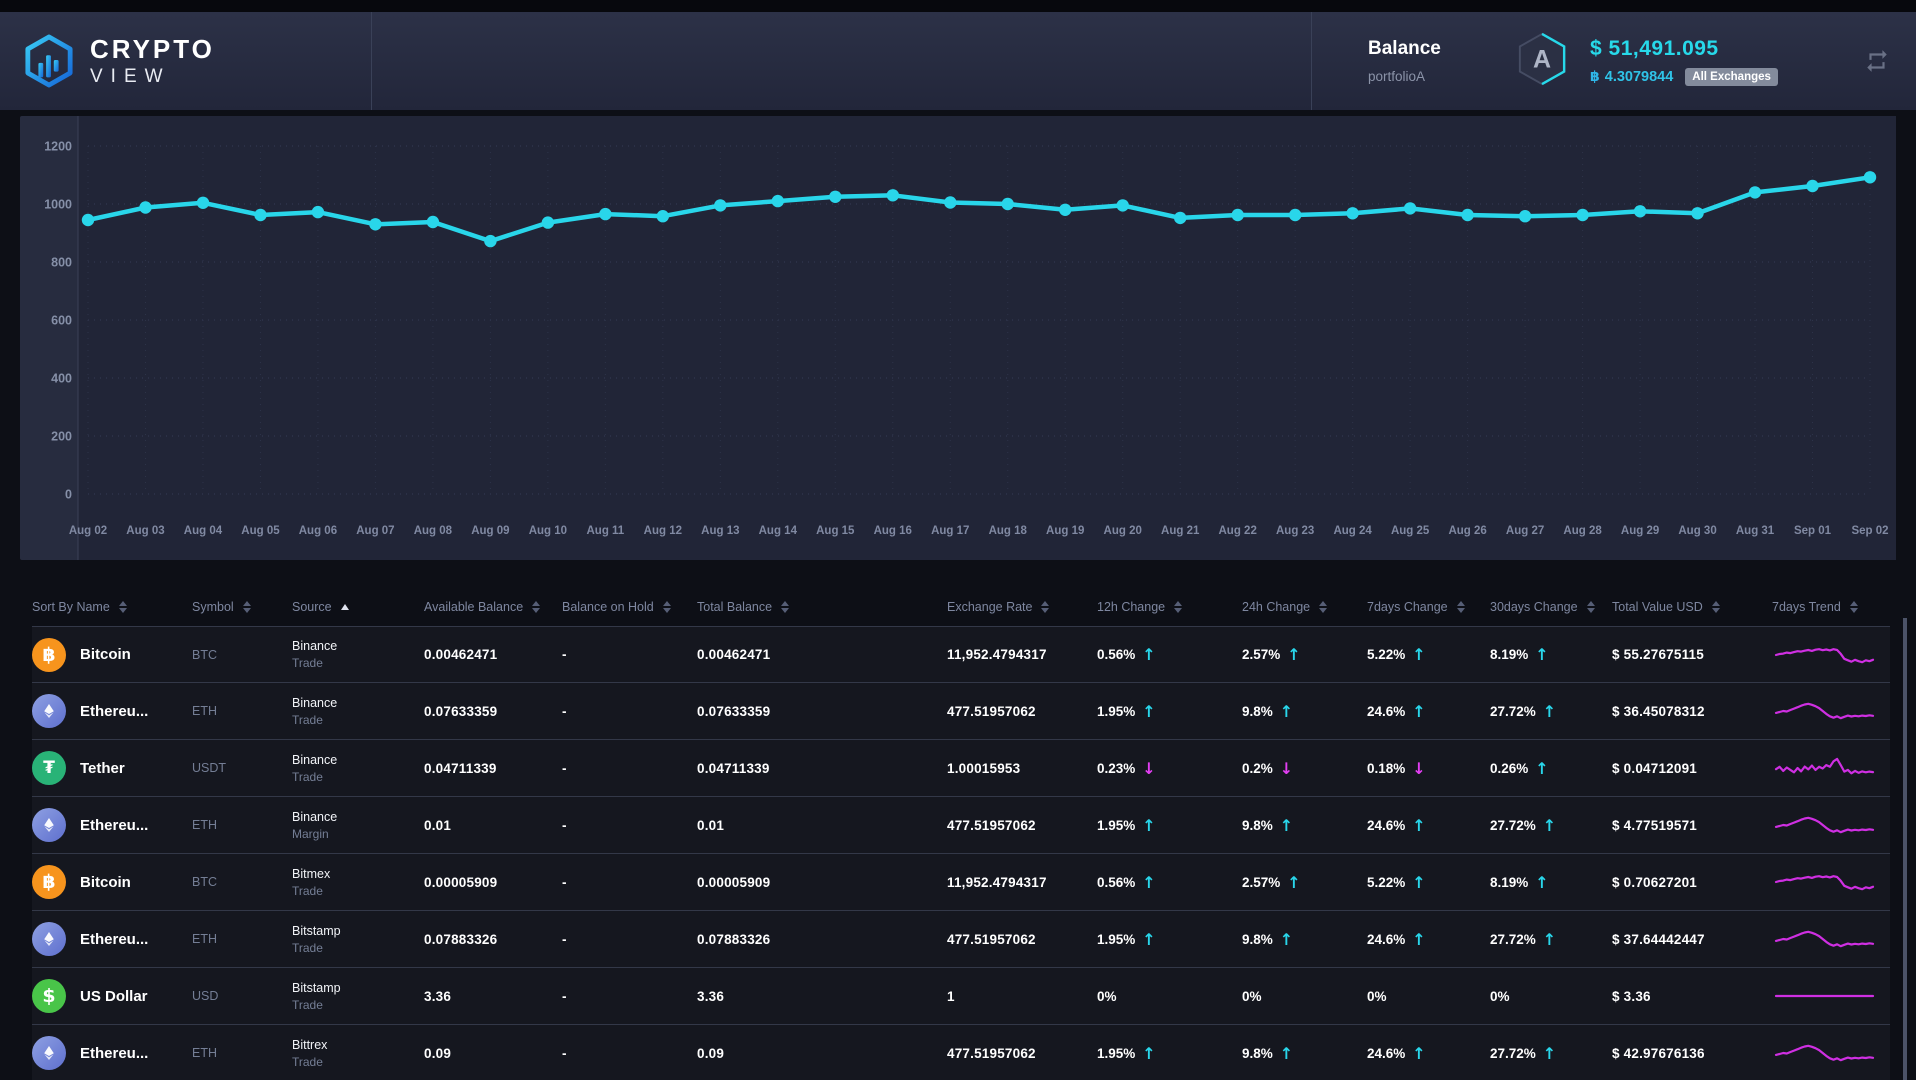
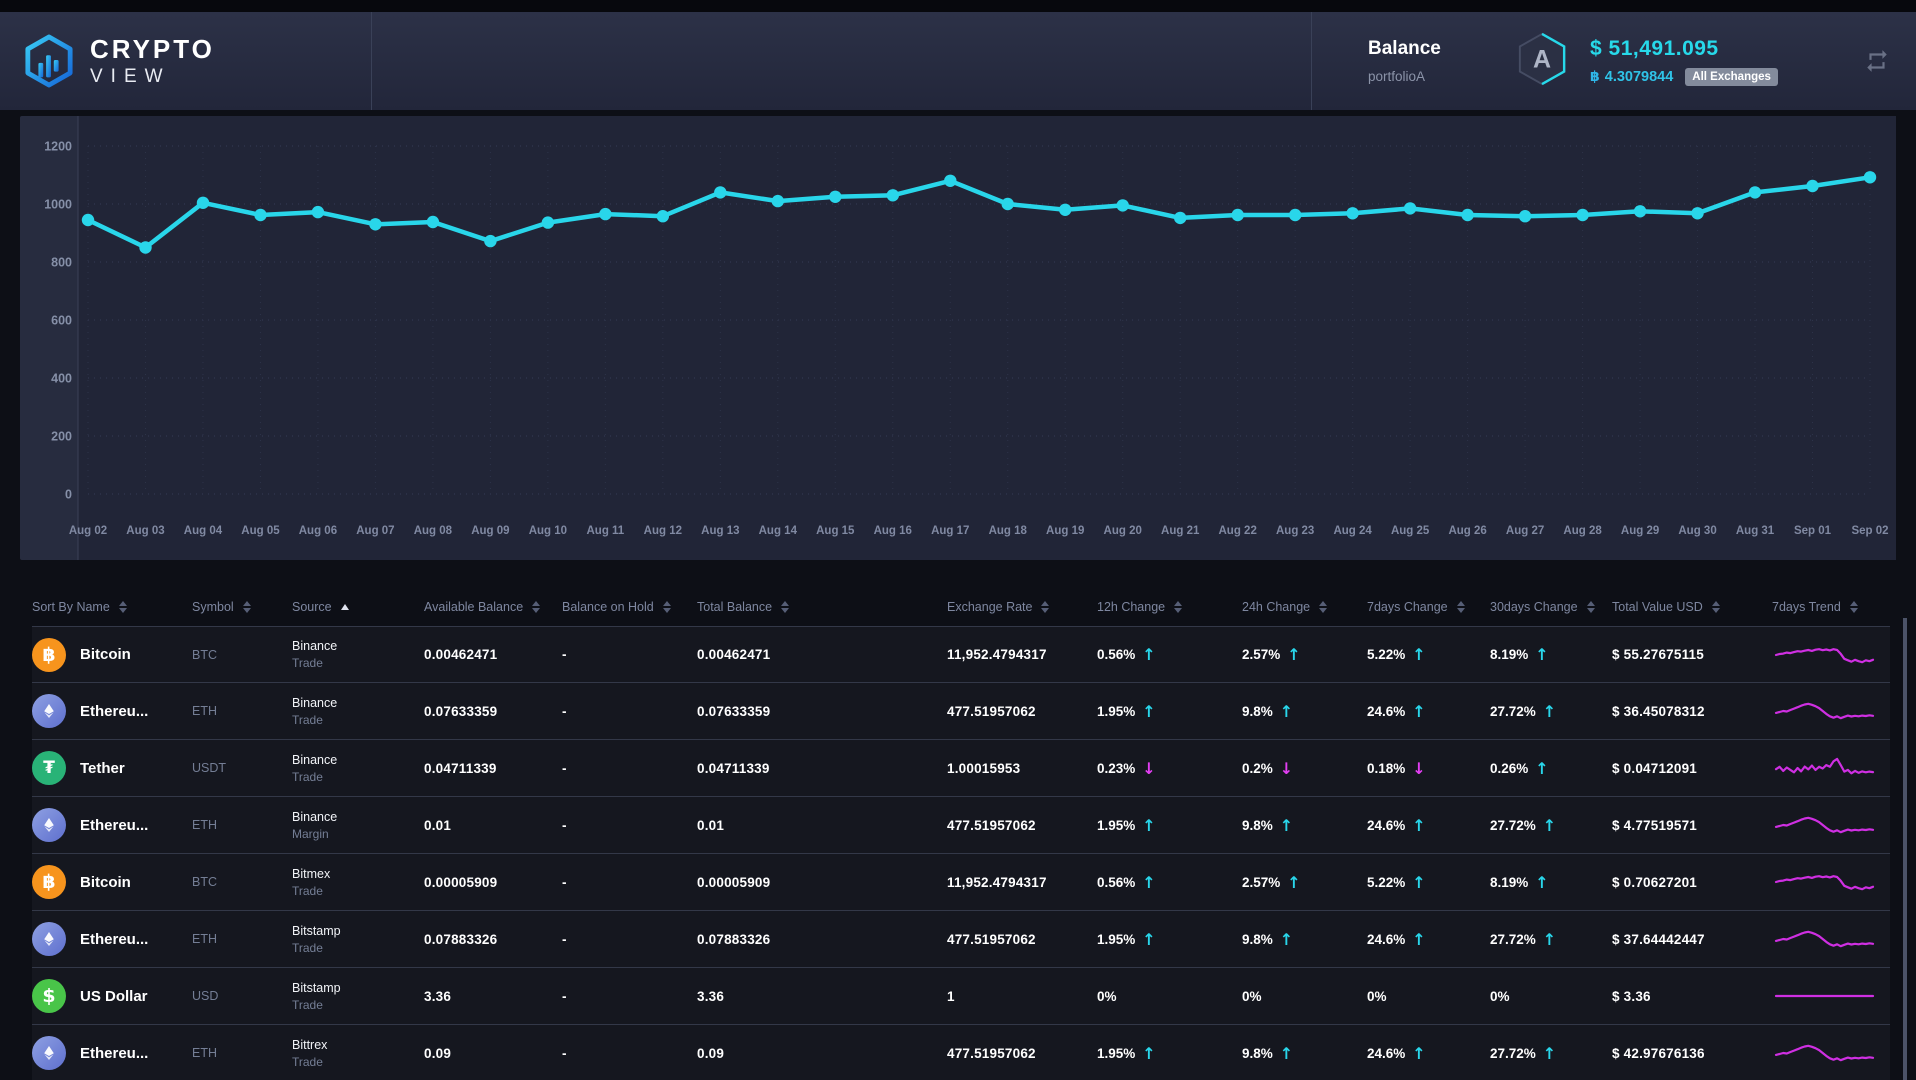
Aug 03: 990 -> 850
Aug 13: 1000 -> 1040
Aug 17: 1000 -> 1080
